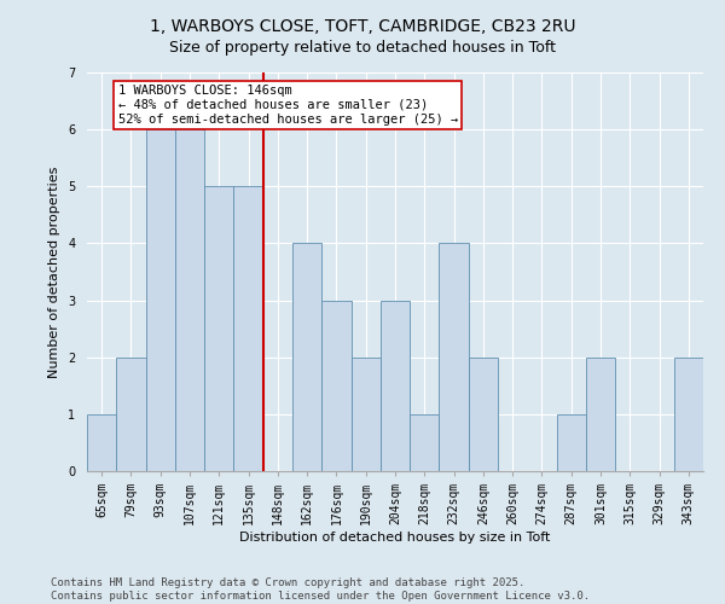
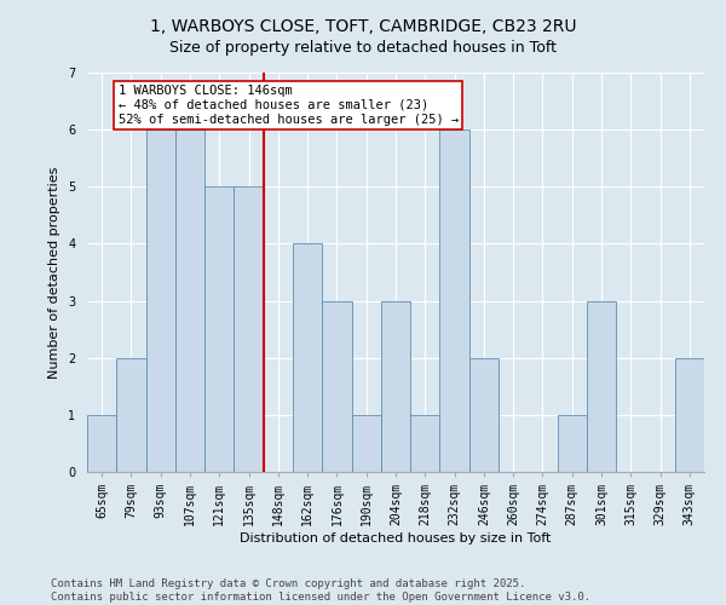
190sqm: 2 -> 1
232sqm: 4 -> 6
301sqm: 2 -> 3
